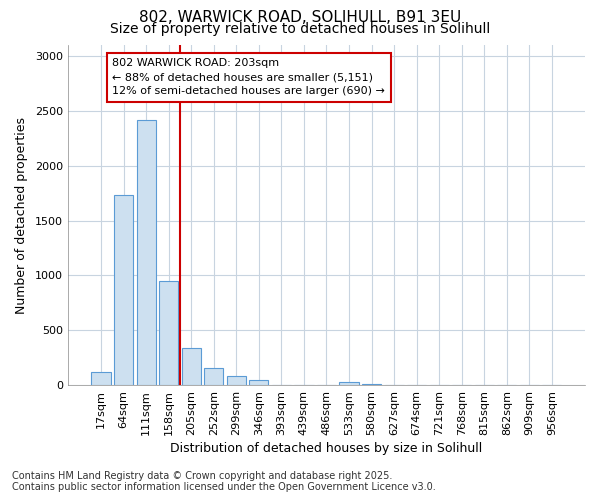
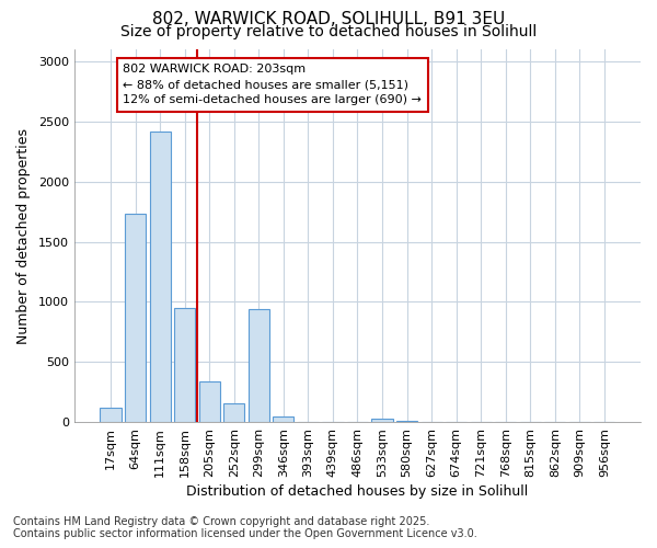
299sqm: 80 -> 940
